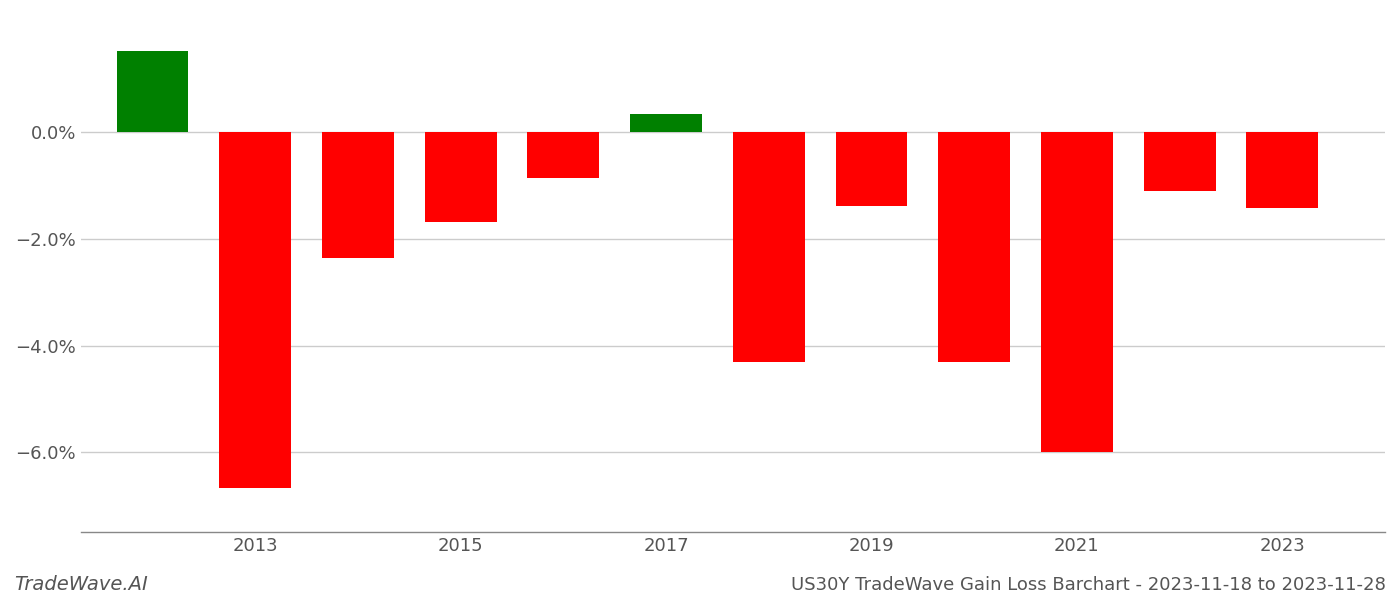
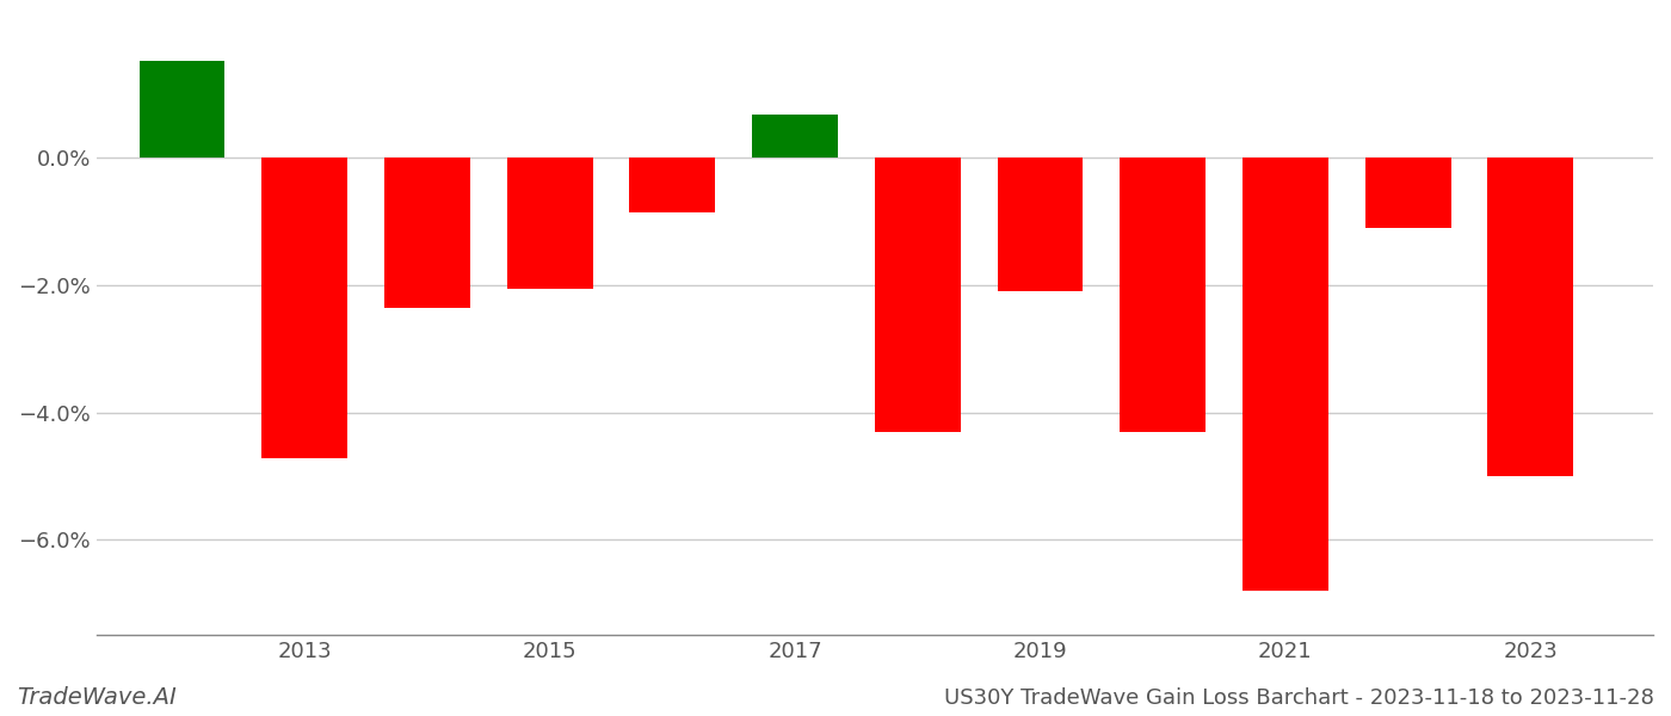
2013: -6.68% -> -4.72%
2015: -1.68% -> -2.05%
2017: 0.34% -> 0.68%
2019: -1.38% -> -2.10%
2021: -6.00% -> -6.80%
2023: -1.42% -> -5.00%
